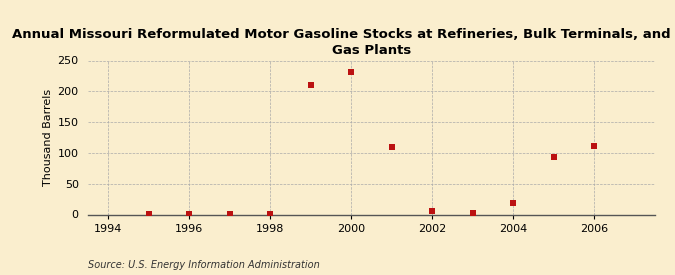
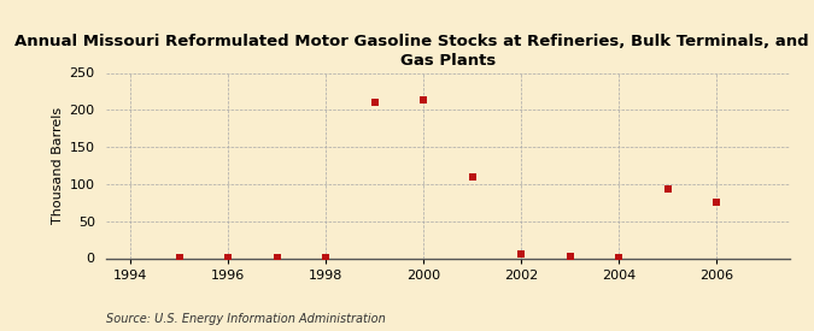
2000: 232 -> 214
2004: 18 -> 0
2006: 112 -> 75
